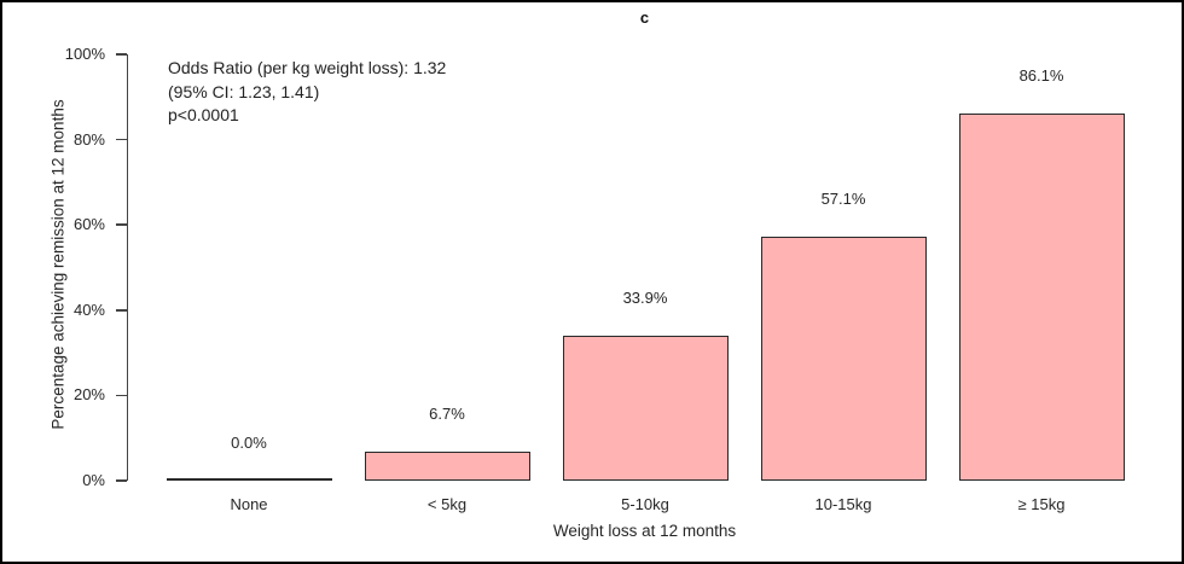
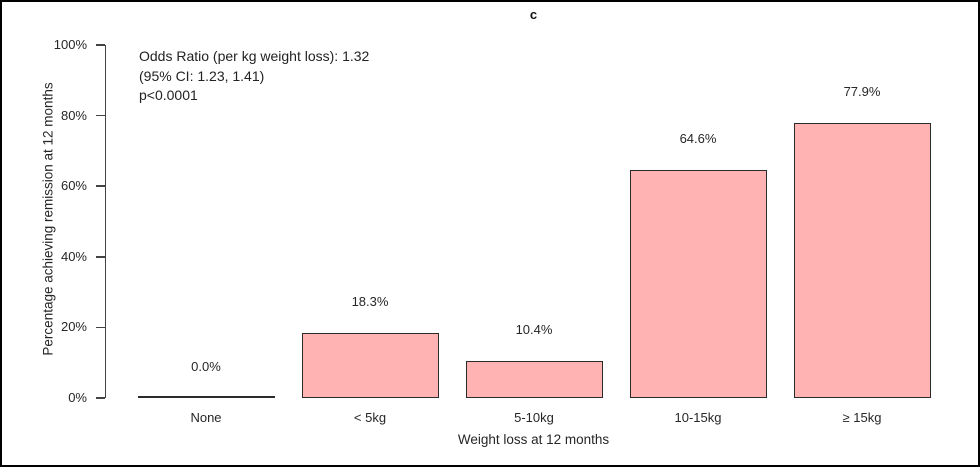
< 5kg: 6.7% -> 18.3%
5-10kg: 33.9% -> 10.4%
10-15kg: 57.1% -> 64.6%
≥ 15kg: 86.1% -> 77.9%
